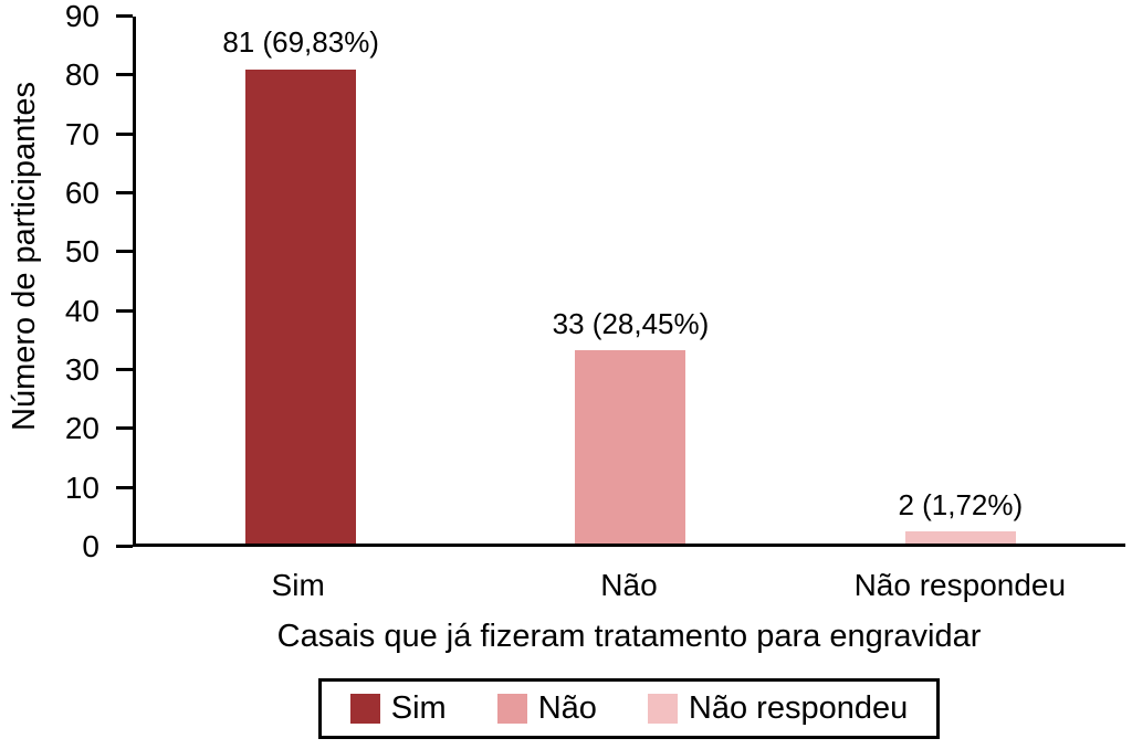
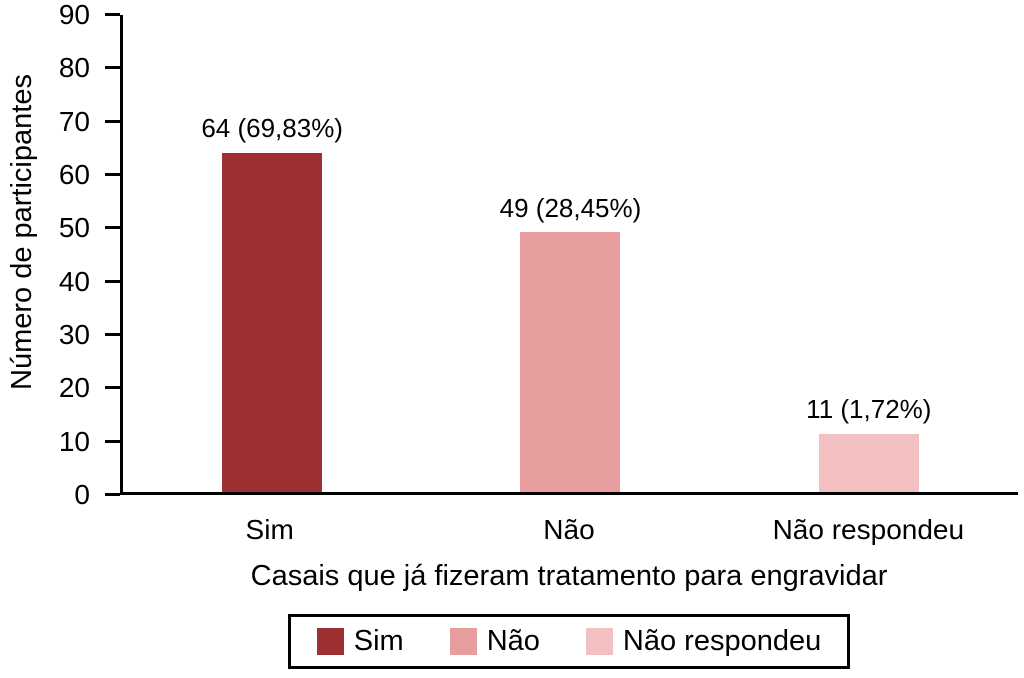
Sim: 81 -> 64
Não: 33 -> 49
Não respondeu: 2 -> 11
